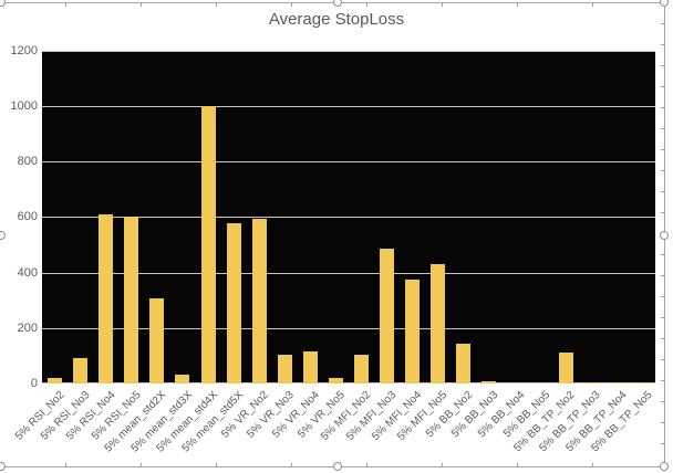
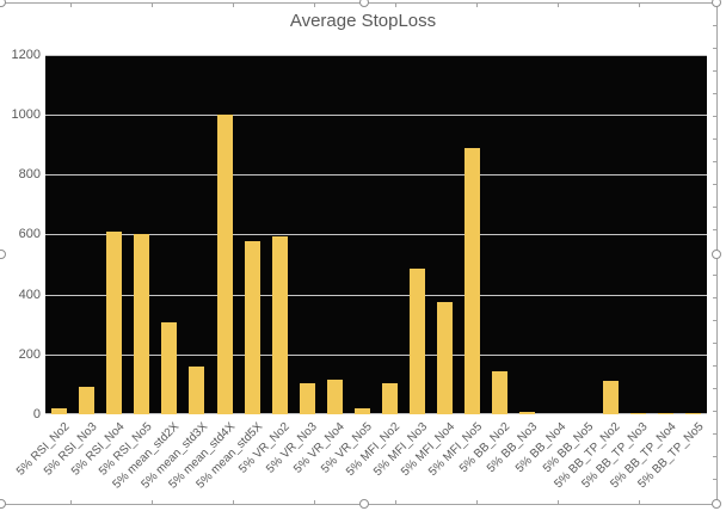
5% mean_std3X: 30 -> 160
5% MFI_No5: 430 -> 890
